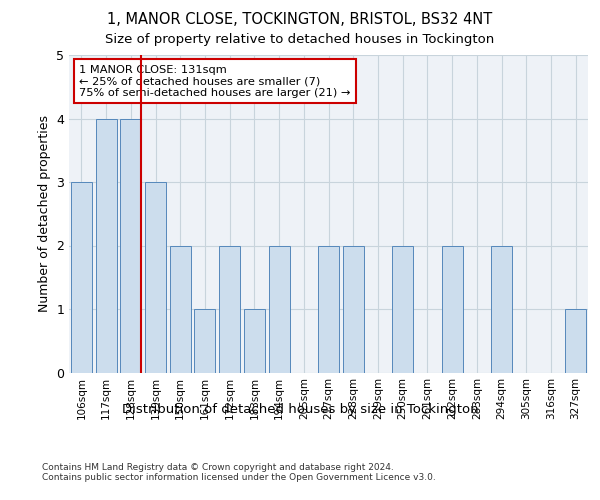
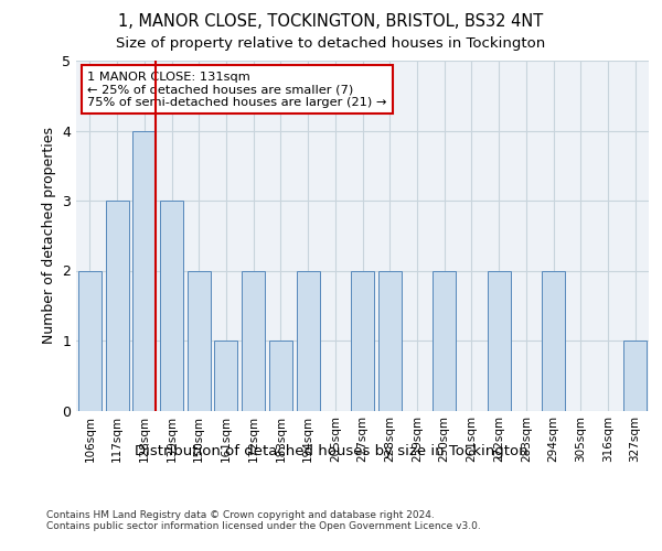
106sqm: 3 -> 2
117sqm: 4 -> 3
